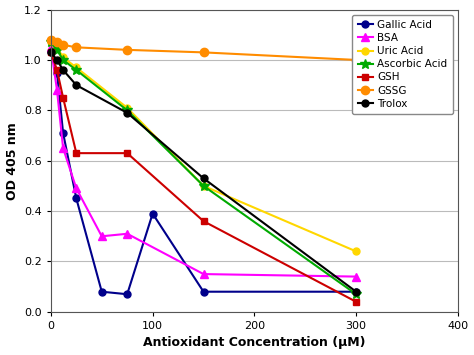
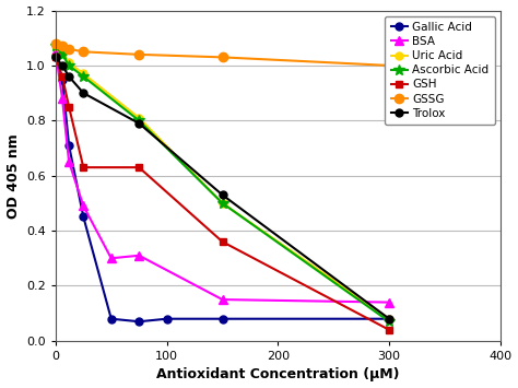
Gallic Acid/100: 0.39 -> 0.08
Uric Acid/300: 0.24 -> 0.08
